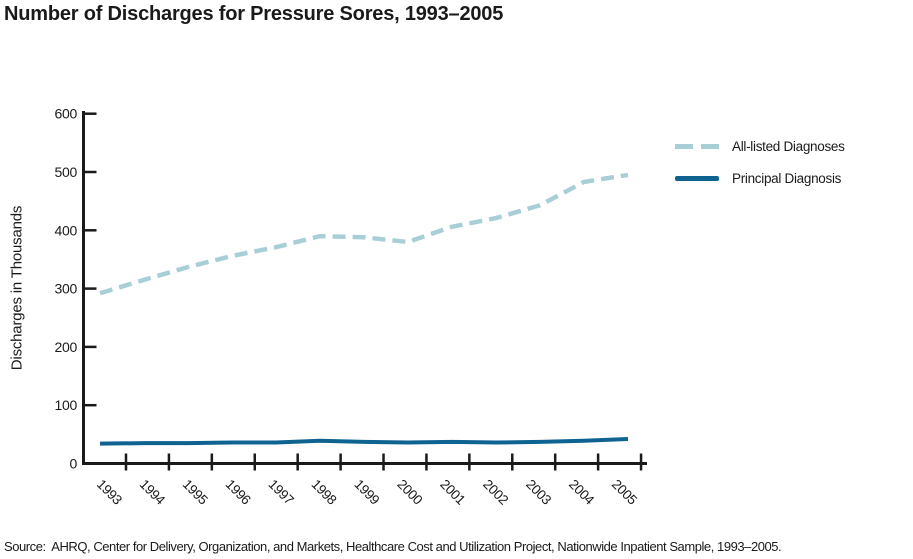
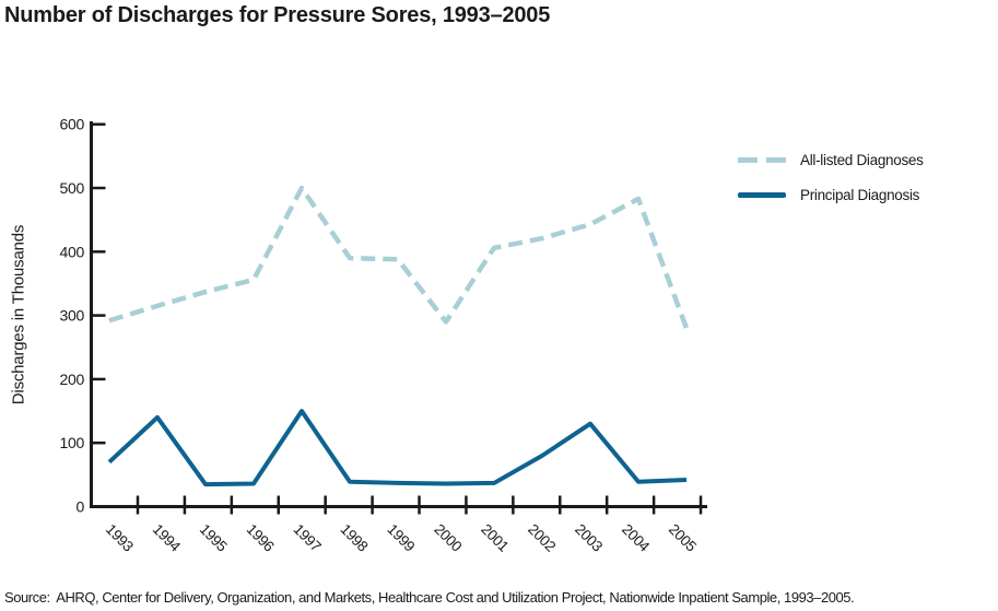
Principal Diagnosis/1993: 30 -> 70
Principal Diagnosis/1994: 40 -> 140
All-listed Diagnoses/1997: 370 -> 500
Principal Diagnosis/1997: 40 -> 150
All-listed Diagnoses/2000: 380 -> 290
Principal Diagnosis/2002: 40 -> 80
Principal Diagnosis/2003: 40 -> 130
All-listed Diagnoses/2005: 500 -> 280
